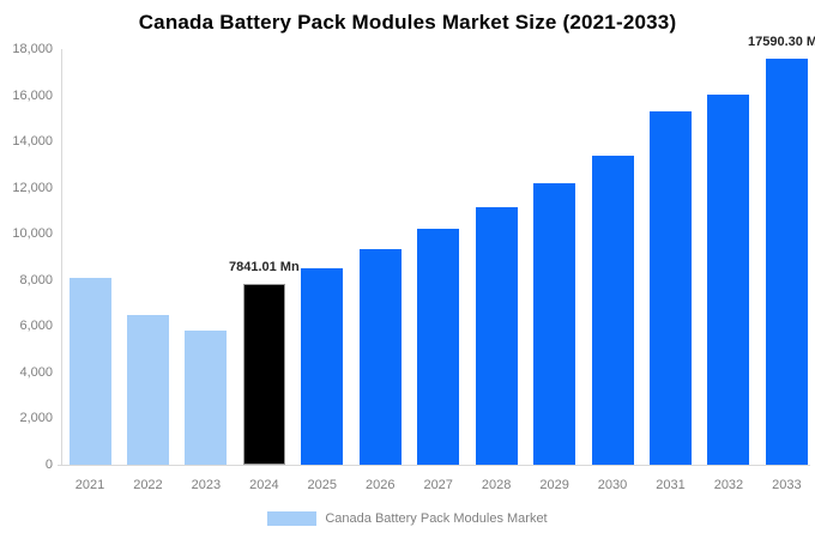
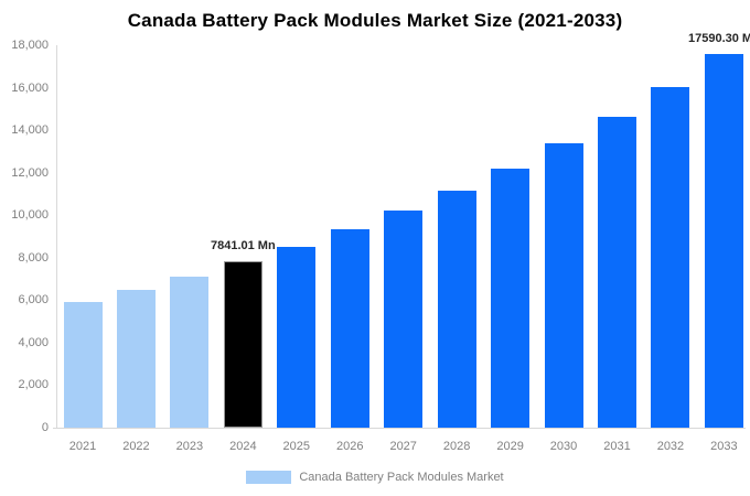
2021: 8100 -> 5900
2023: 5800 -> 7100
2031: 15300 -> 14600
